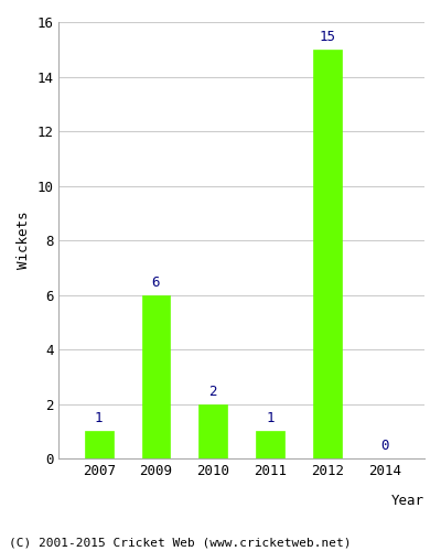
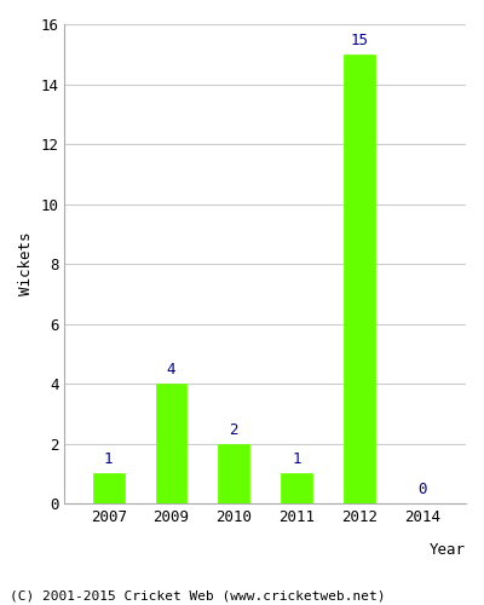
2009: 6 -> 4
